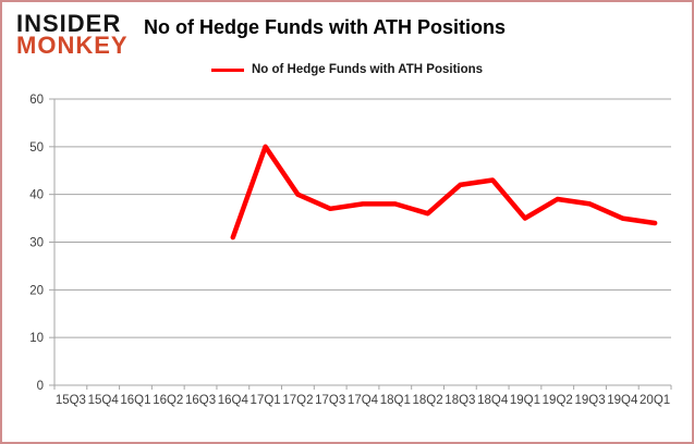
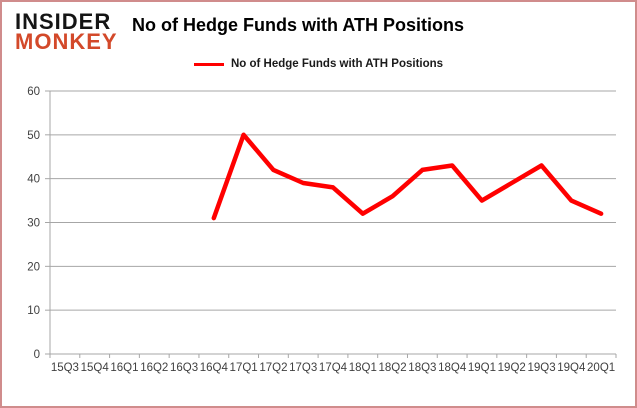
17Q2: 40 -> 42
17Q3: 37 -> 39
18Q1: 38 -> 32
19Q3: 38 -> 43
20Q1: 34 -> 32
